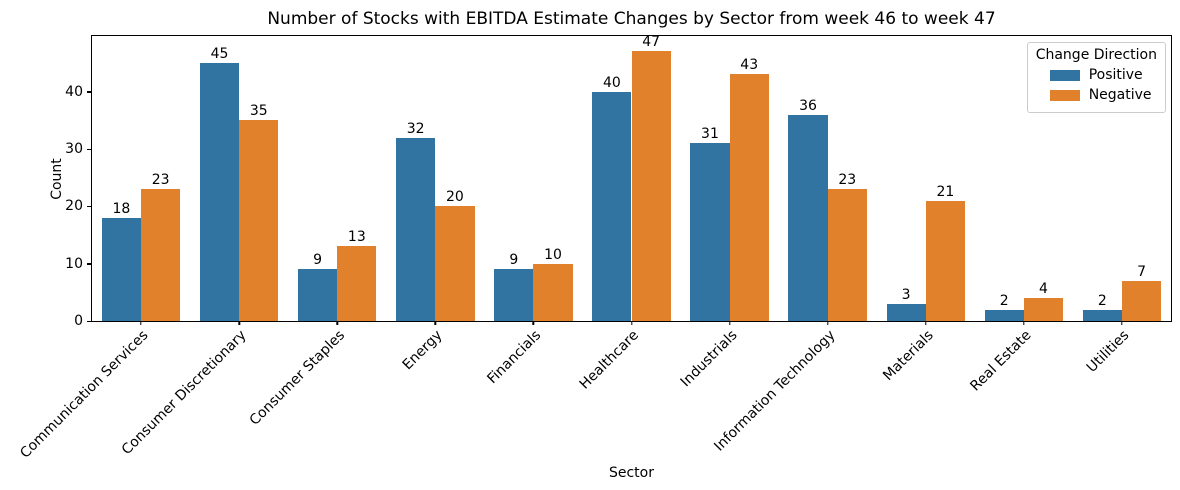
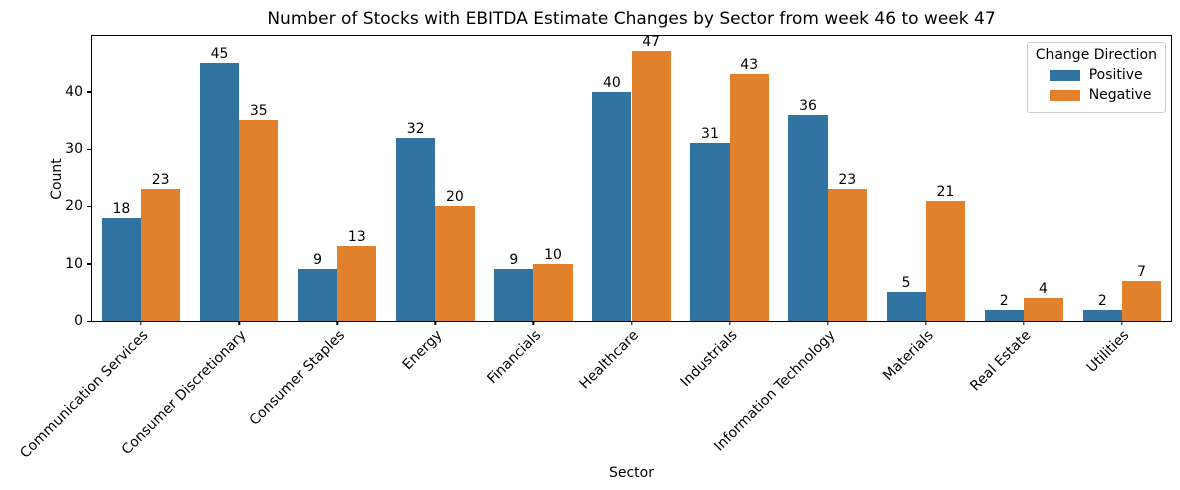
Positive/Materials: 3 -> 5
